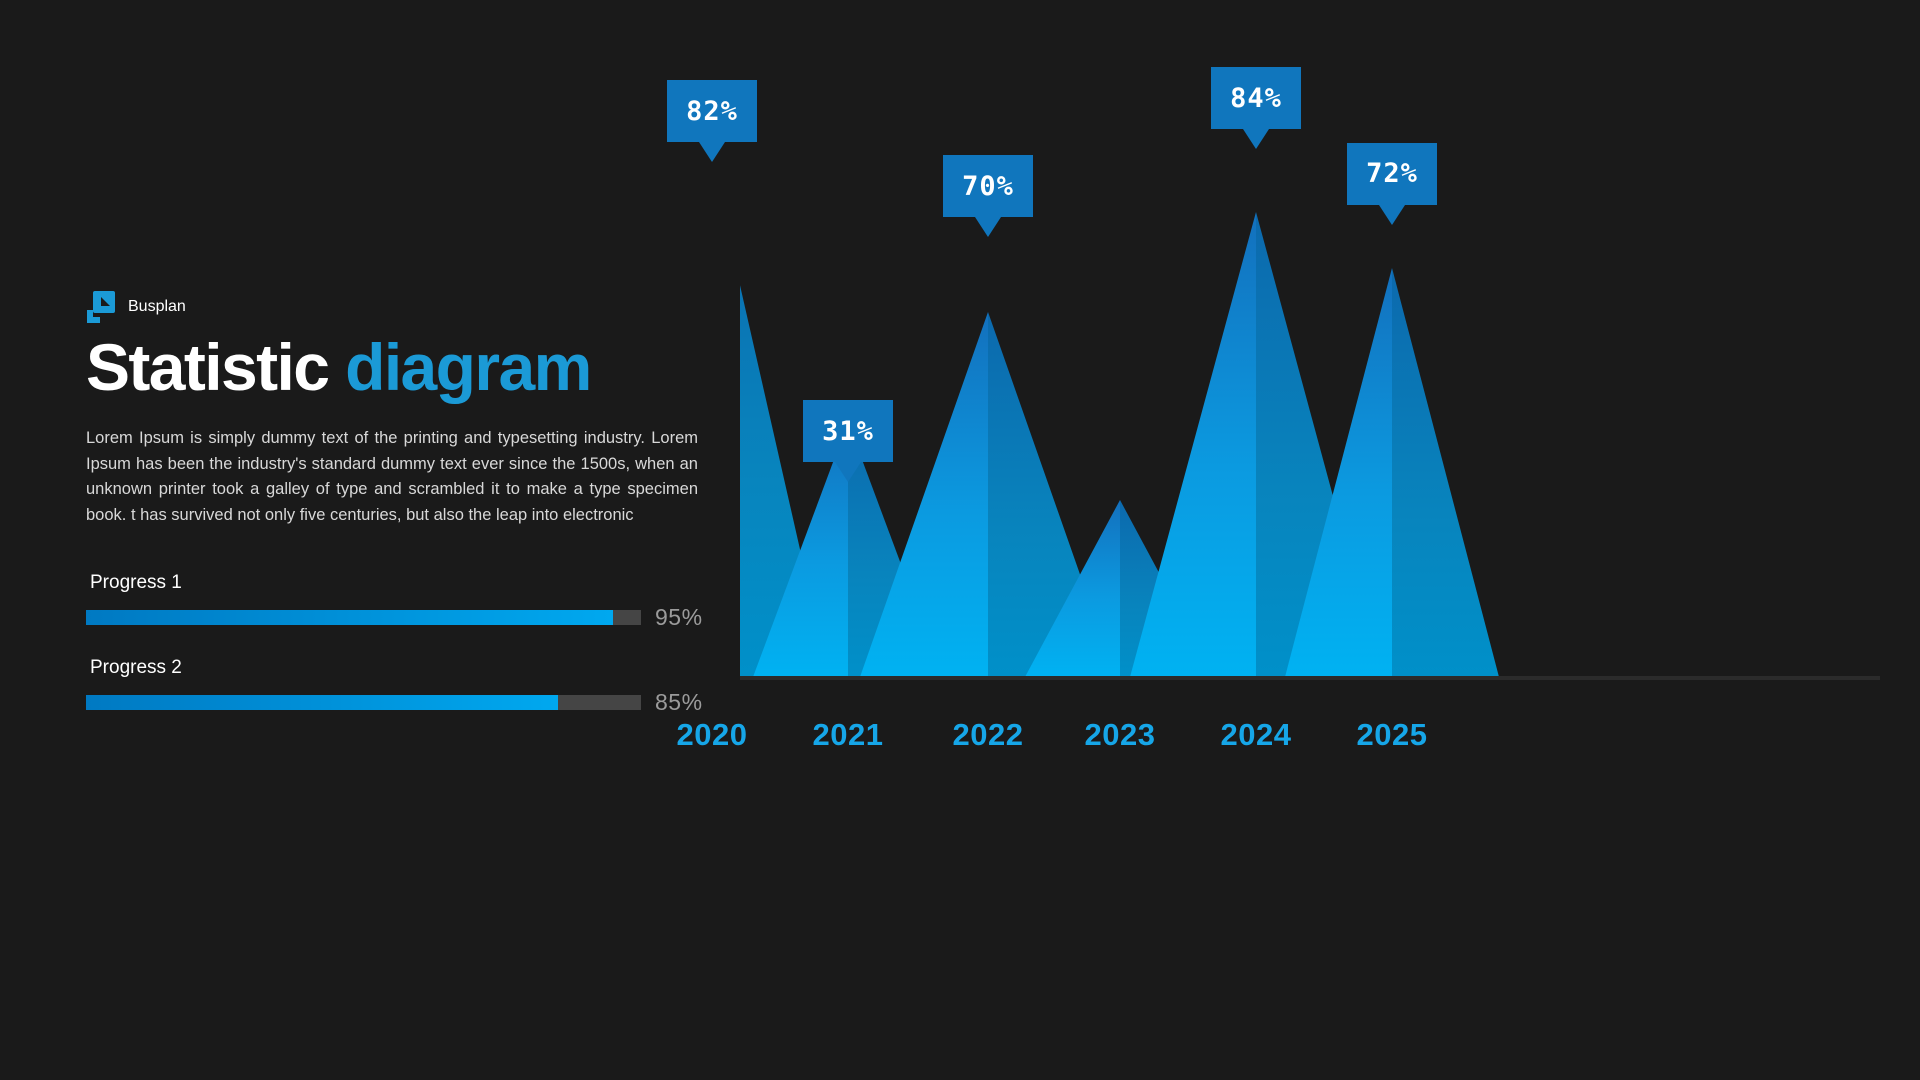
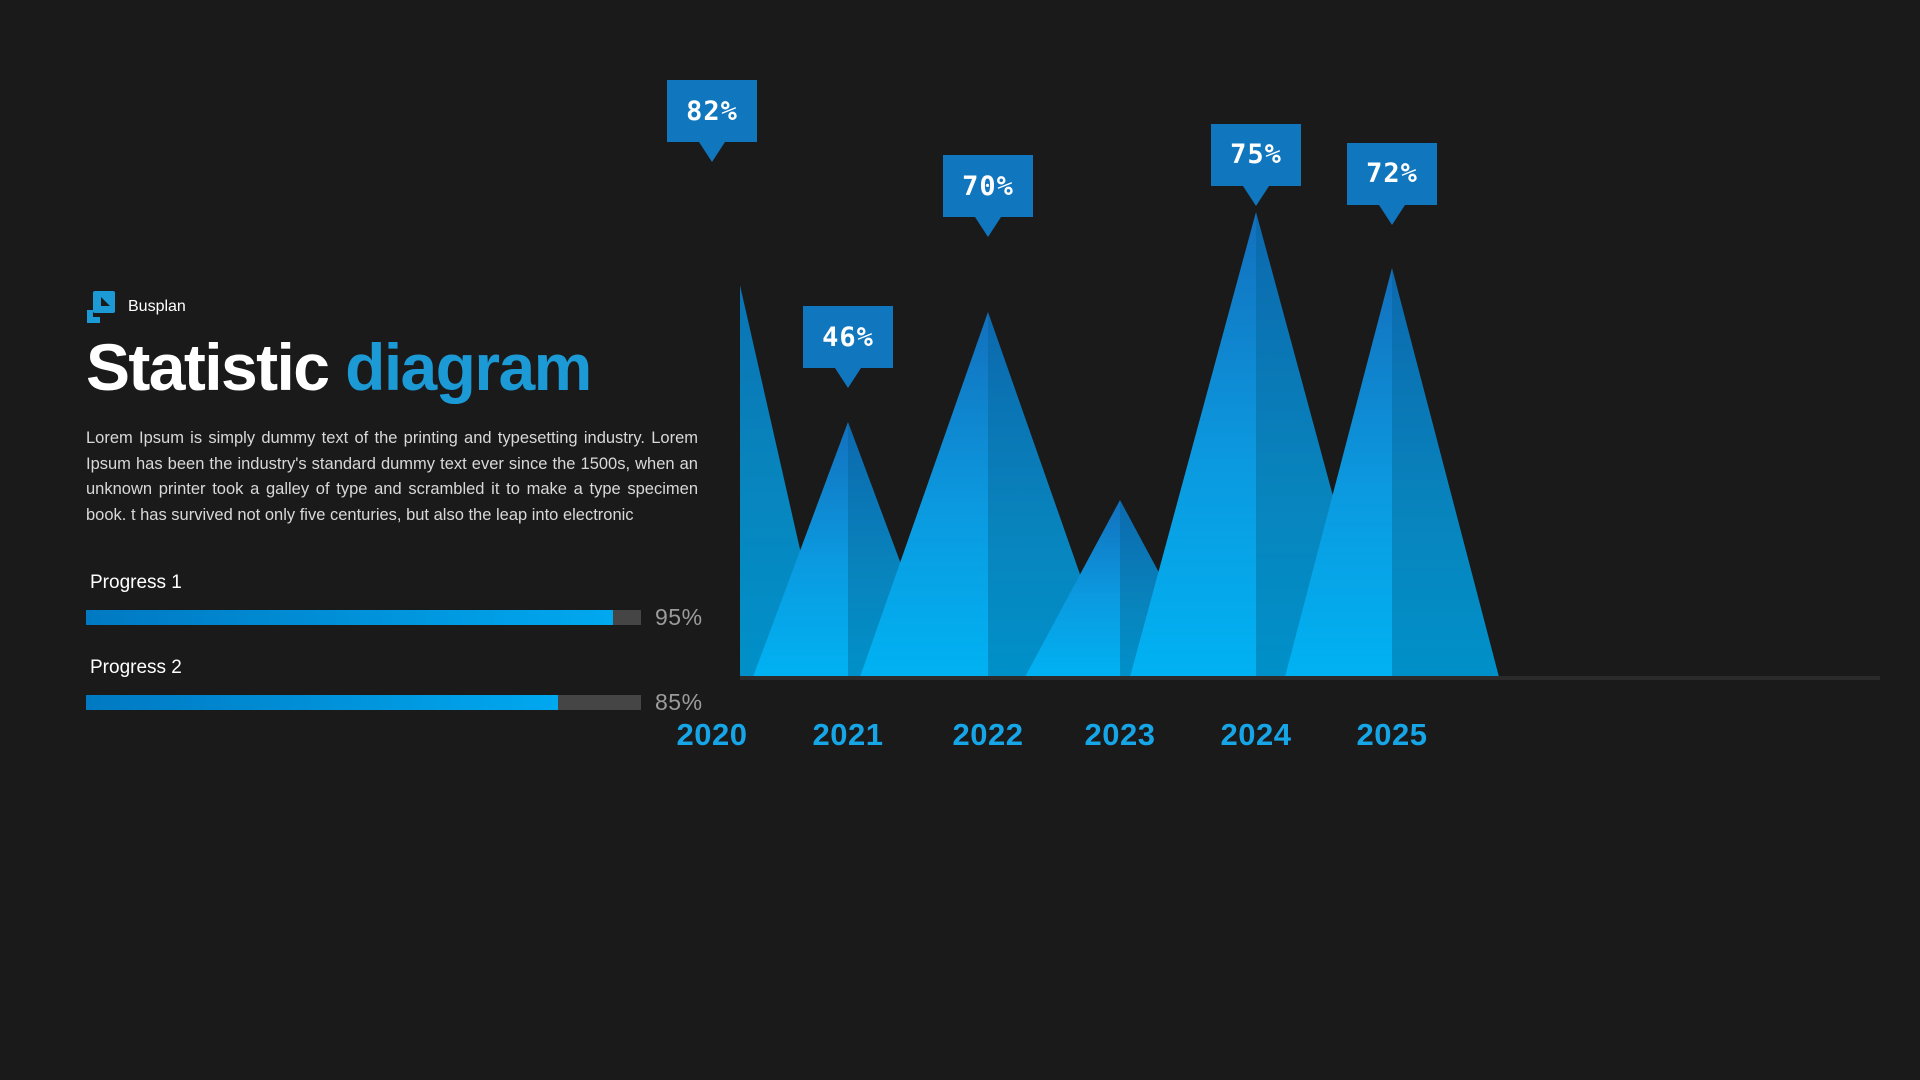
2021: 31% -> 46%
2024: 84% -> 75%
